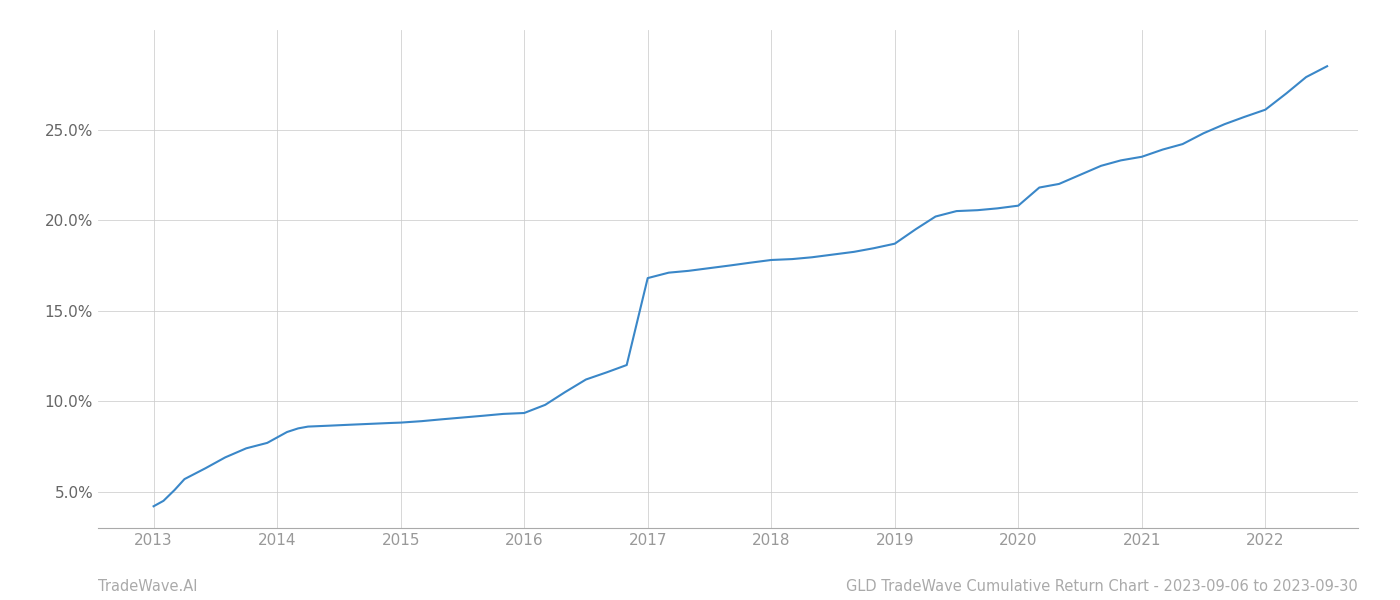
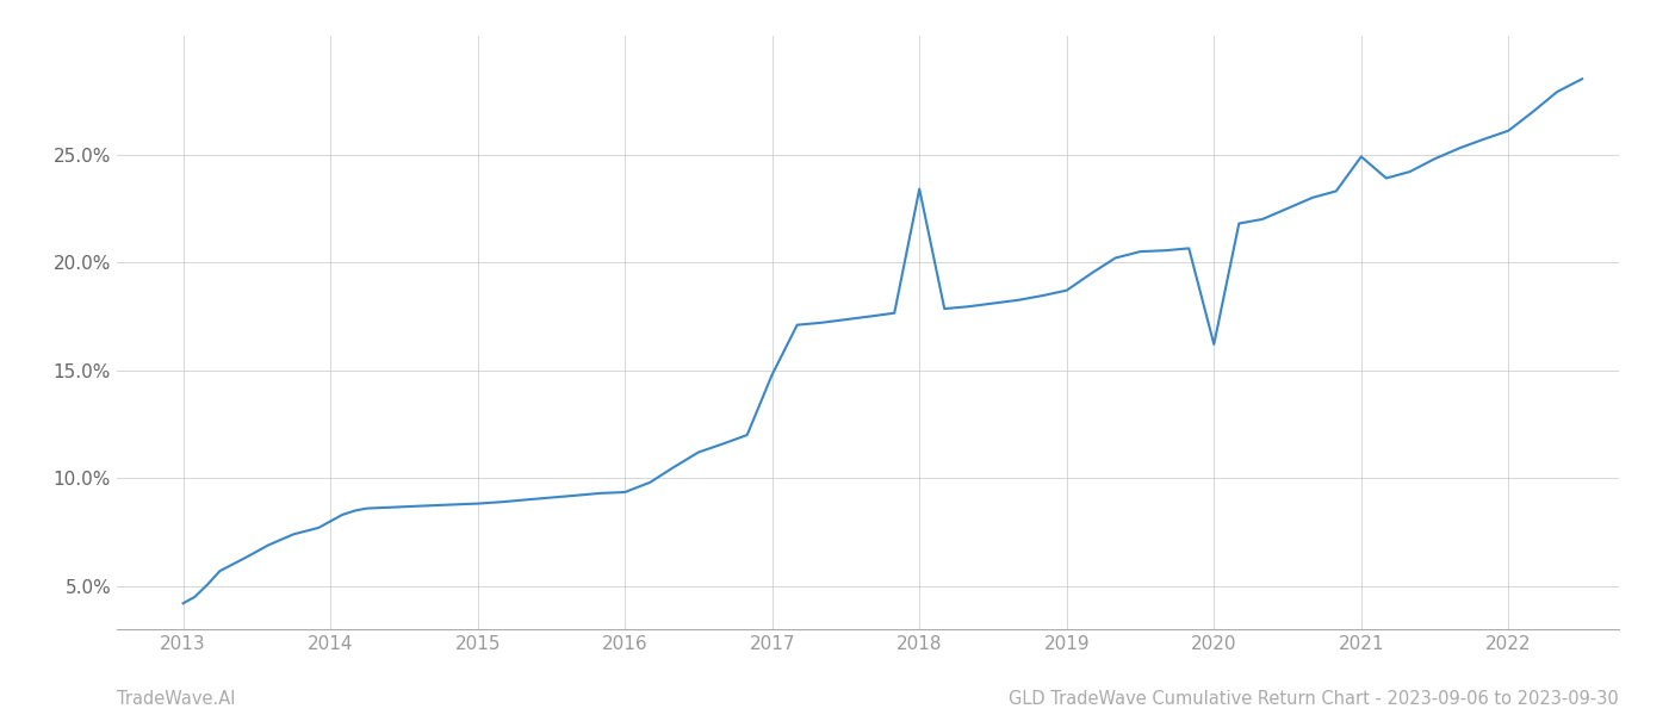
2017: 16.8% -> 14.8%
2018: 17.8% -> 23.4%
2020: 20.8% -> 16.2%
2021: 23.5% -> 24.9%
